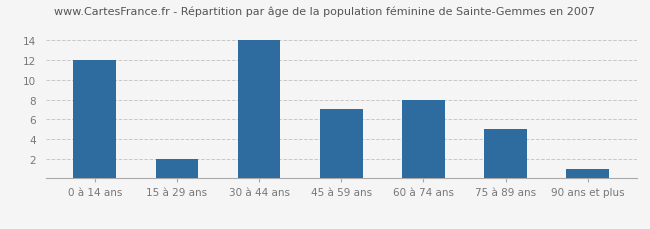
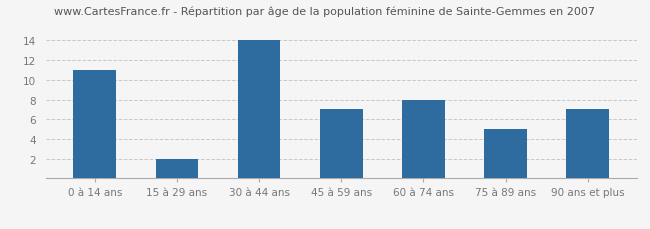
0 à 14 ans: 12 -> 11
90 ans et plus: 1 -> 7
